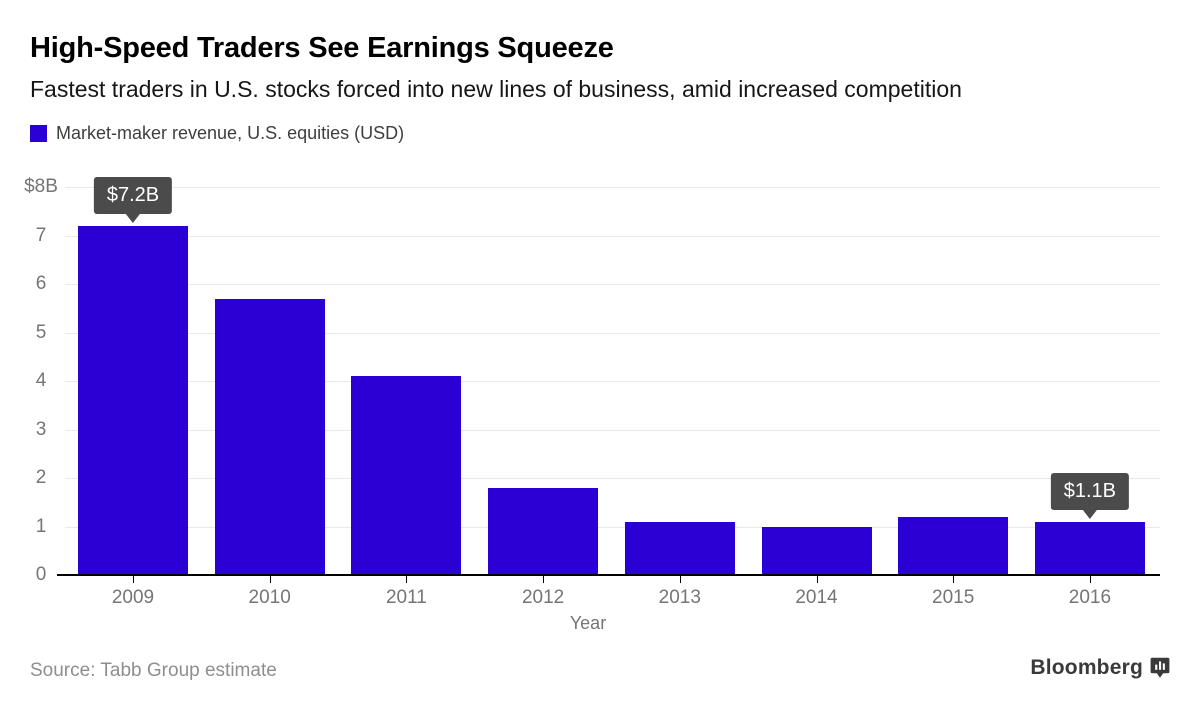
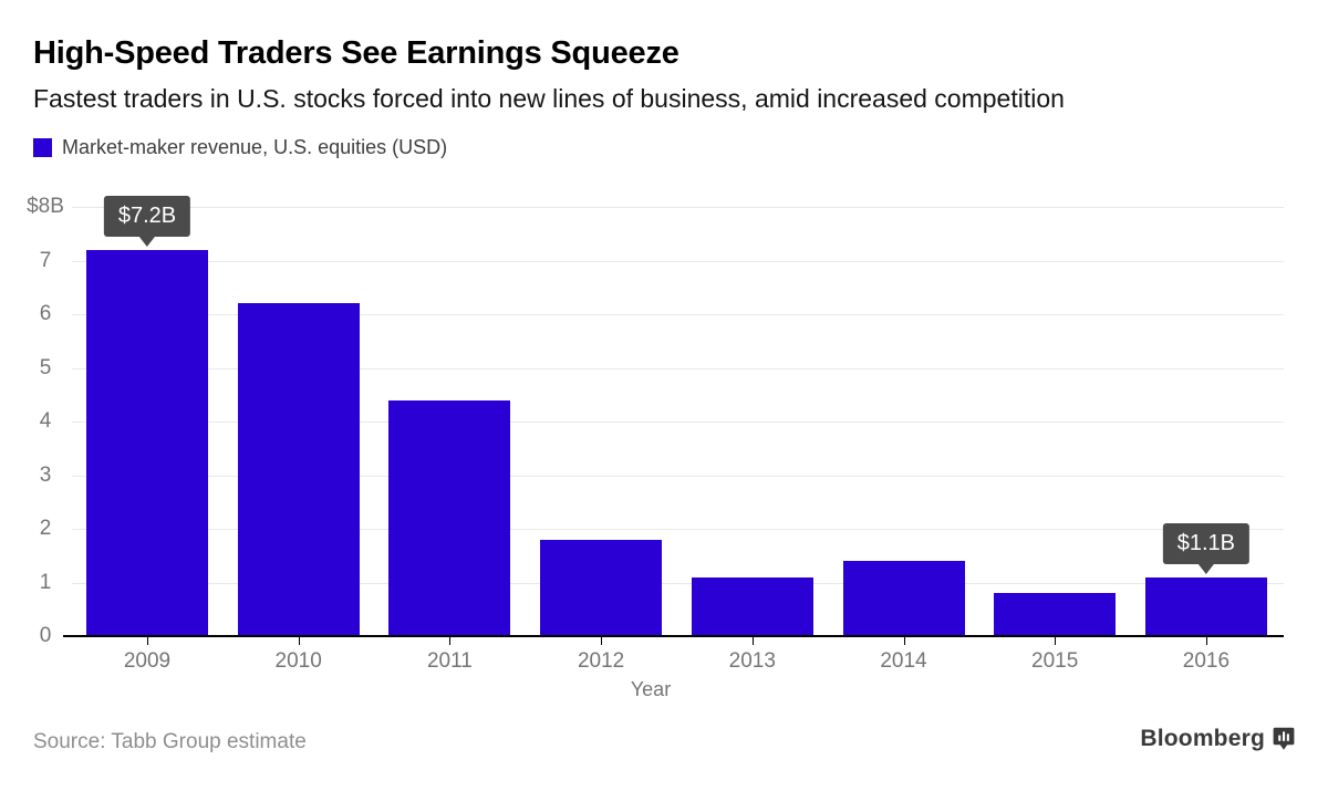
2010: 5.7 -> 6.2
2011: 4.1 -> 4.4
2014: 1.0 -> 1.4
2015: 1.2 -> 0.8
